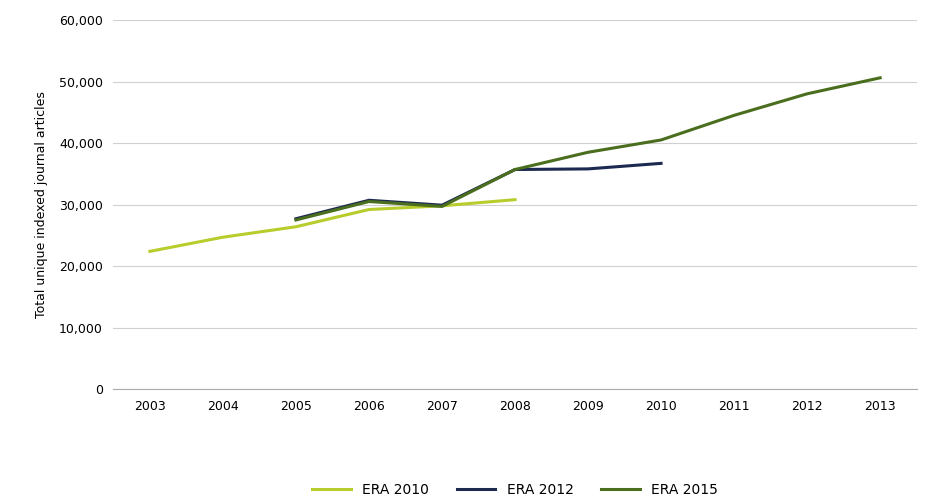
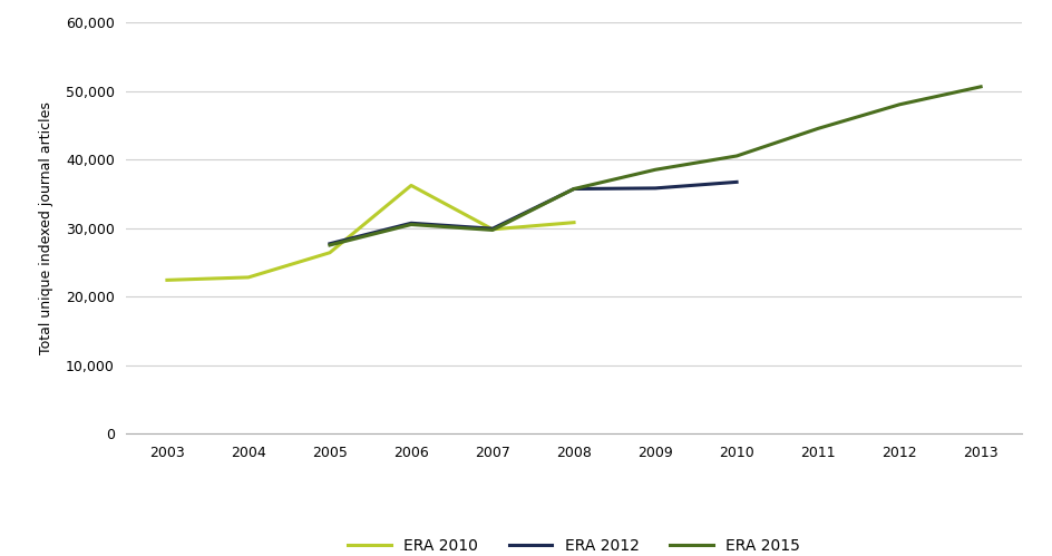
ERA 2010/2004: 24,700 -> 22,800
ERA 2010/2006: 29,200 -> 36,200
